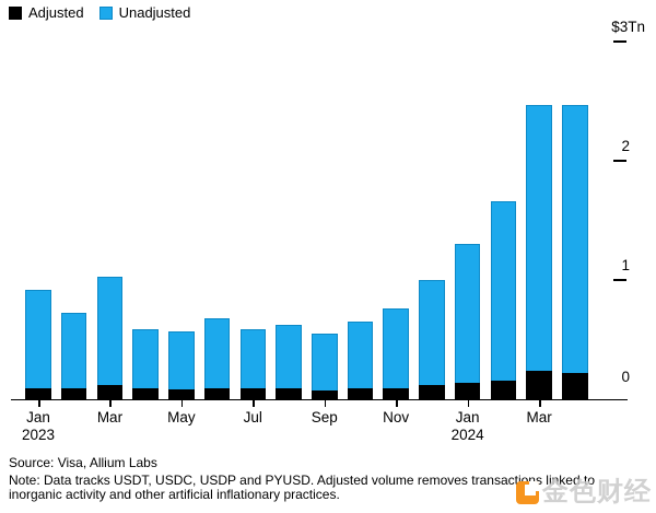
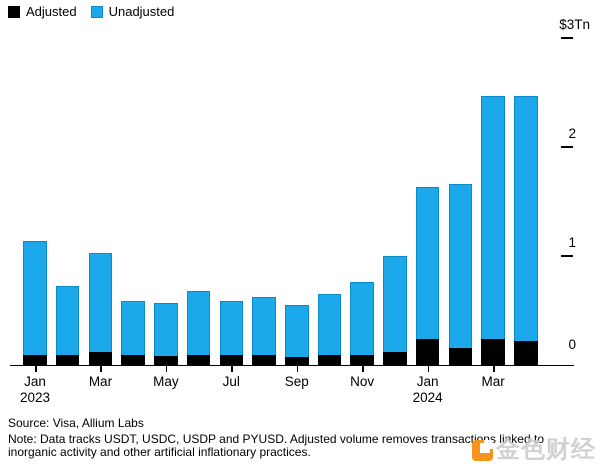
Unadjusted/Jan 2023: 0.92 -> 1.14
Adjusted/Jan 2024: 0.14 -> 0.24
Unadjusted/Jan 2024: 1.30 -> 1.63
